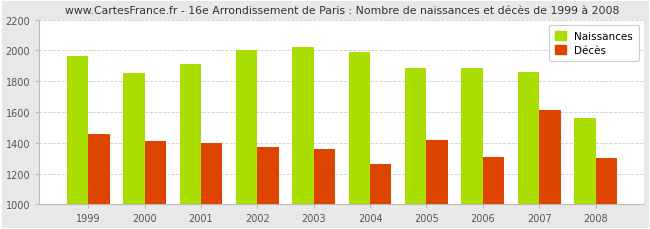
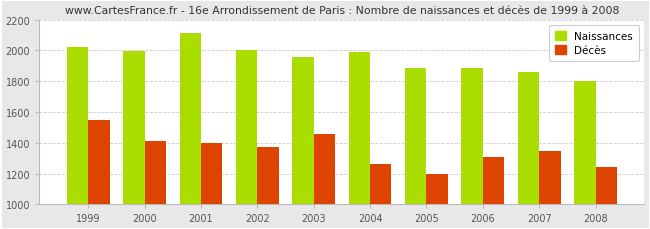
Naissances/1999: 1960 -> 2020
Décès/1999: 1460 -> 1550
Naissances/2000: 1850 -> 2000
Naissances/2001: 1910 -> 2110
Naissances/2003: 2020 -> 1960
Décès/2003: 1360 -> 1460
Décès/2005: 1420 -> 1200
Décès/2007: 1610 -> 1340
Naissances/2008: 1560 -> 1800
Décès/2008: 1300 -> 1240
